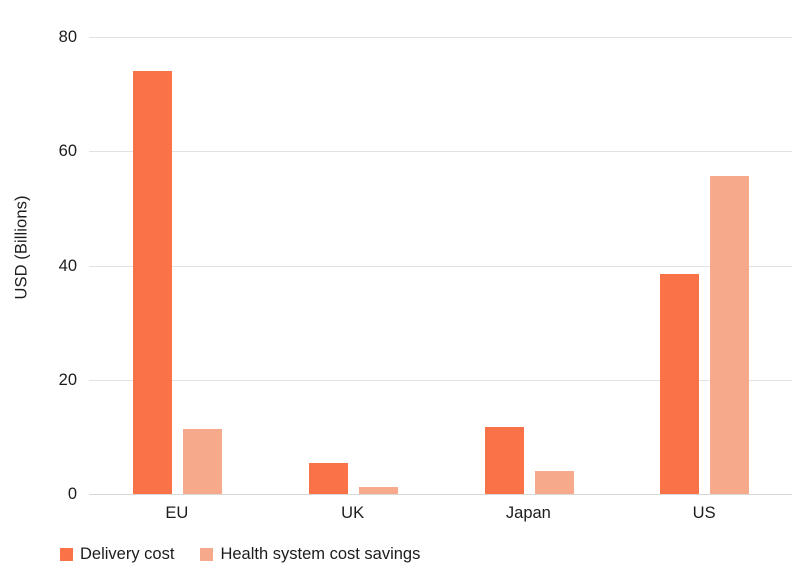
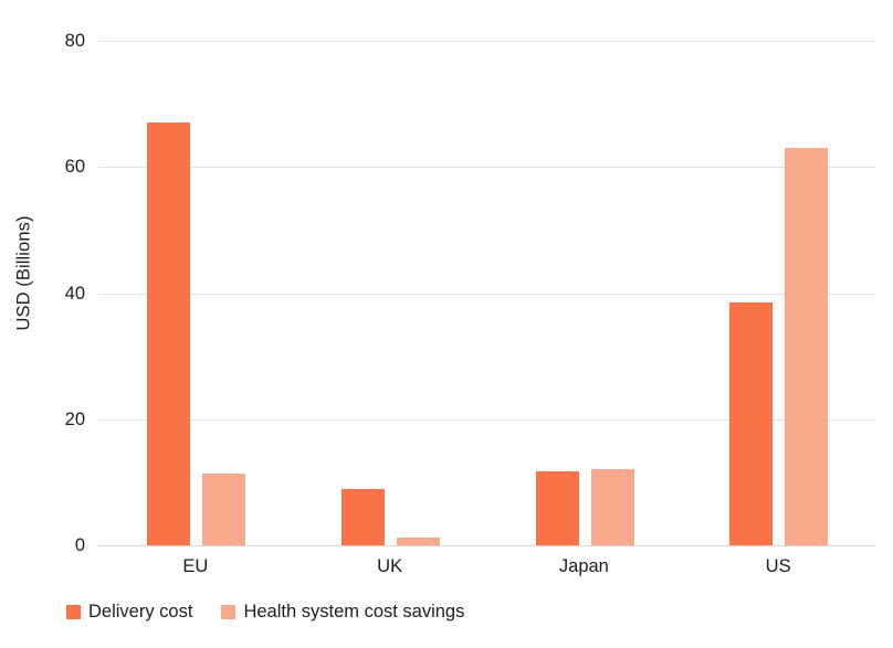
Delivery cost/EU: 74 -> 67
Delivery cost/UK: 6 -> 9
Health system cost savings/Japan: 4 -> 12
Health system cost savings/US: 56 -> 63
